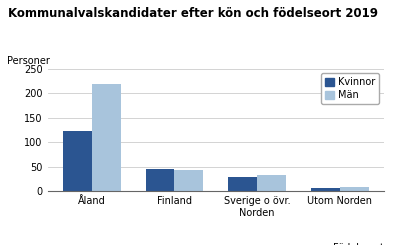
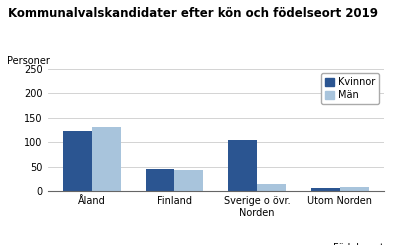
Män/Åland: 218 -> 130
Kvinnor/Sverige o övr. Norden: 28 -> 105
Män/Sverige o övr. Norden: 33 -> 15
